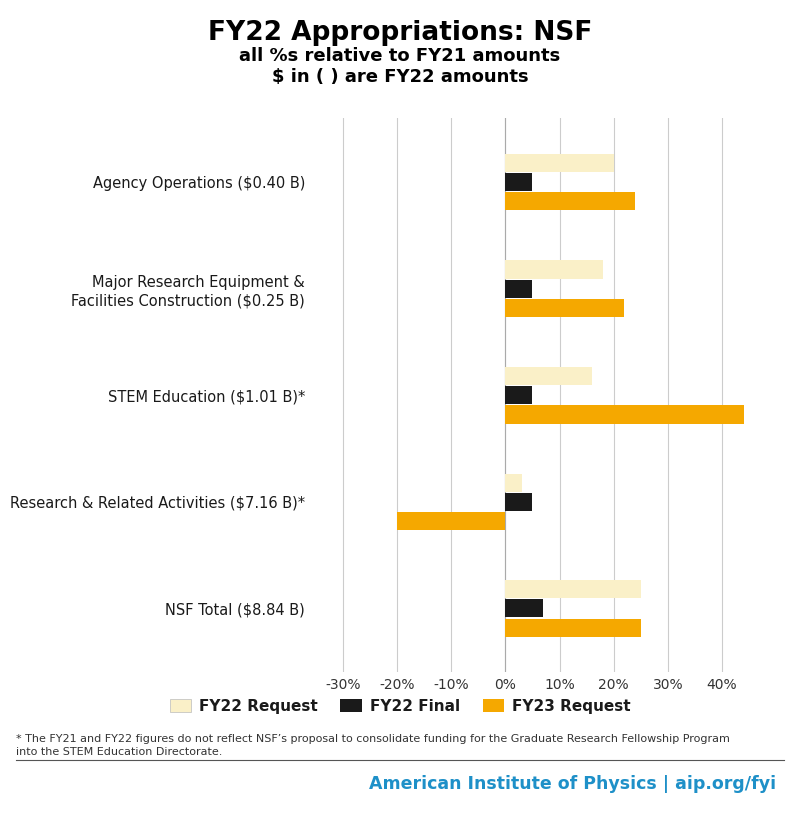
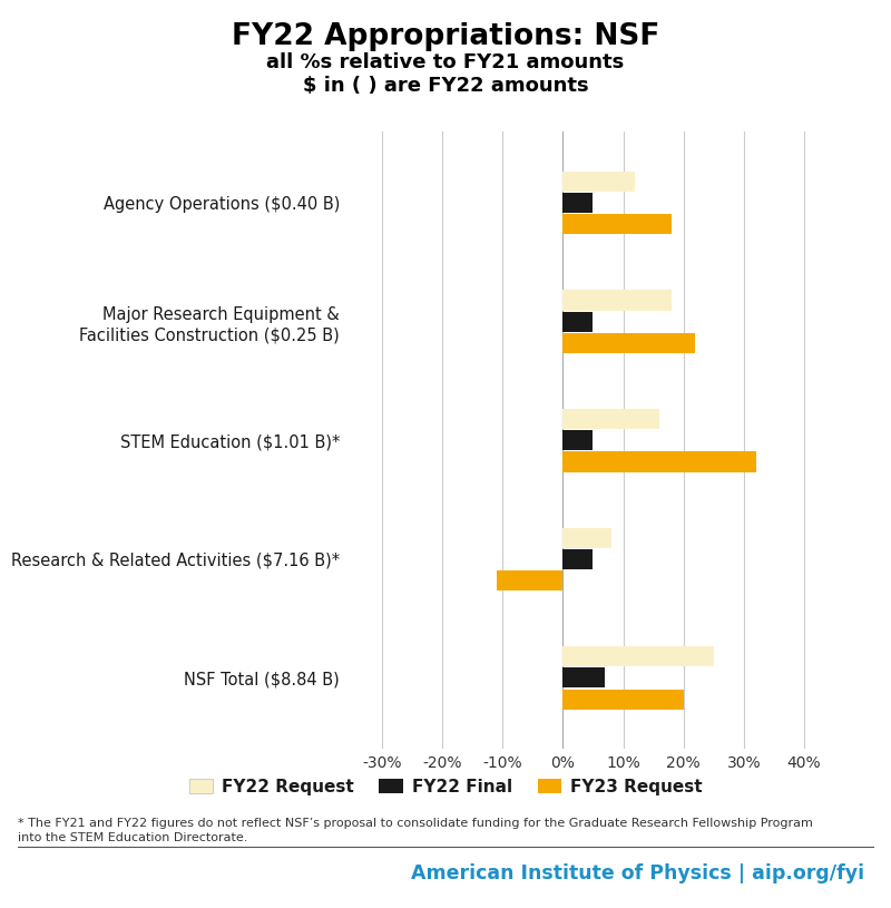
FY22 Request/Agency Operations ($0.40 B): 20% -> 12%
FY23 Request/Agency Operations ($0.40 B): 24% -> 18%
FY23 Request/STEM Education ($1.01 B)*: 44% -> 32%
FY22 Request/Research & Related Activities ($7.16 B)*: 3% -> 8%
FY23 Request/Research & Related Activities ($7.16 B)*: -20% -> -11%
FY23 Request/NSF Total ($8.84 B): 25% -> 20%
